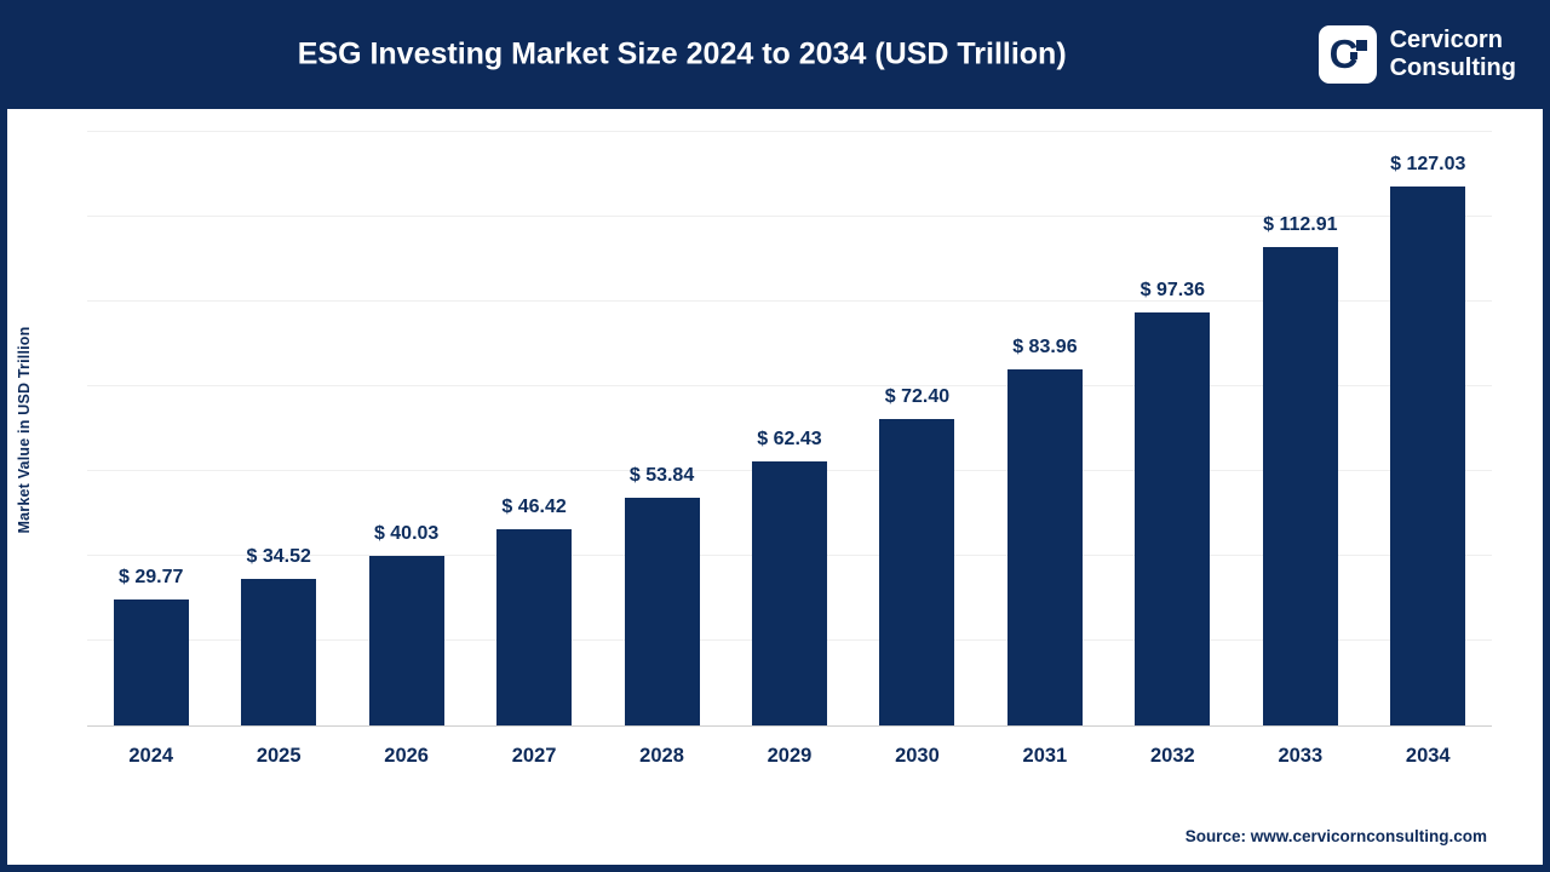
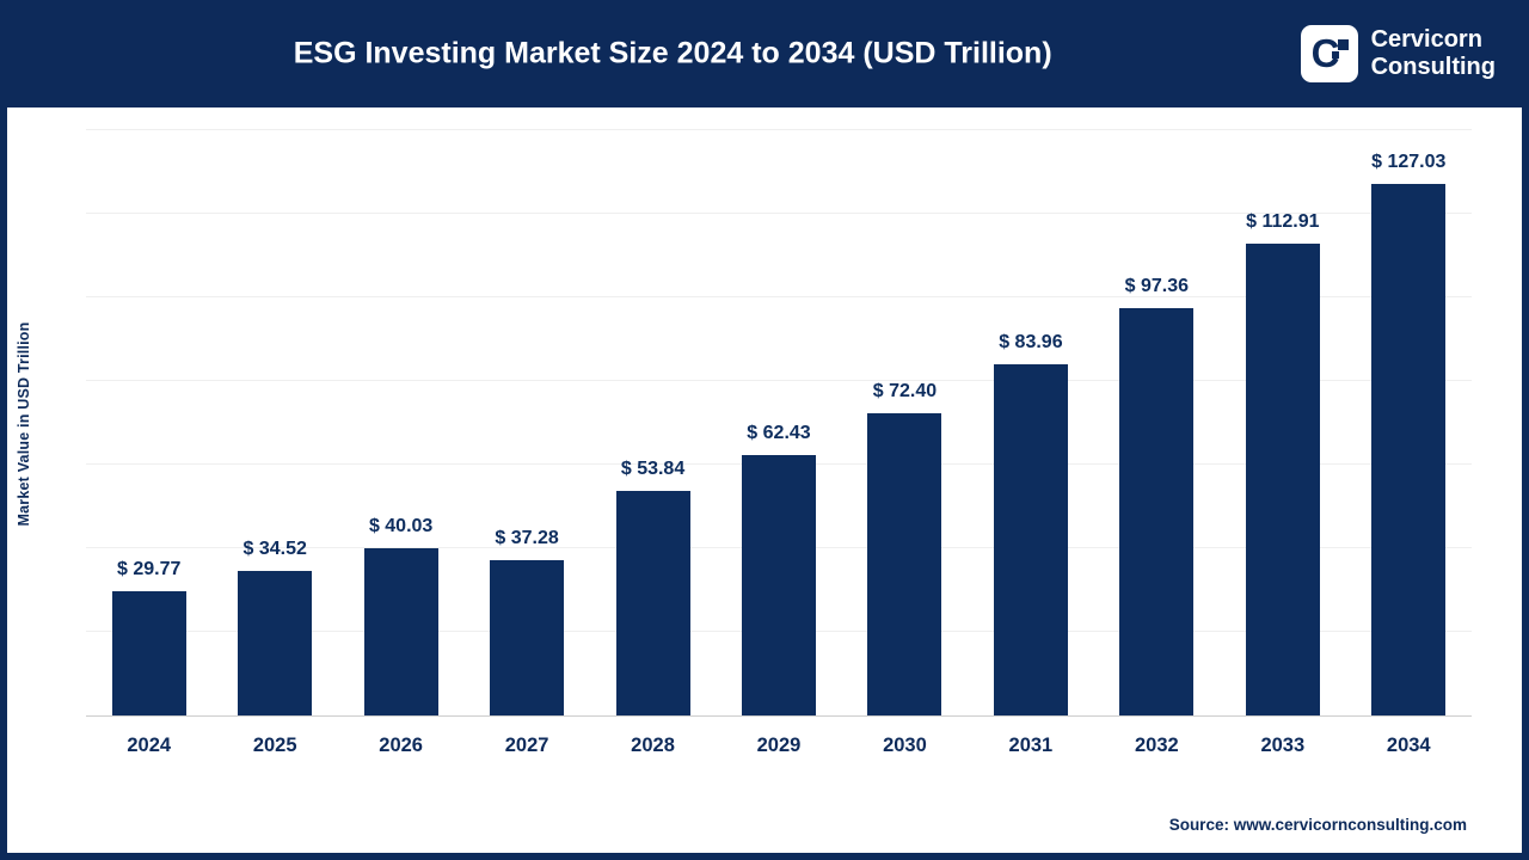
2027: 46.42 -> 37.28
